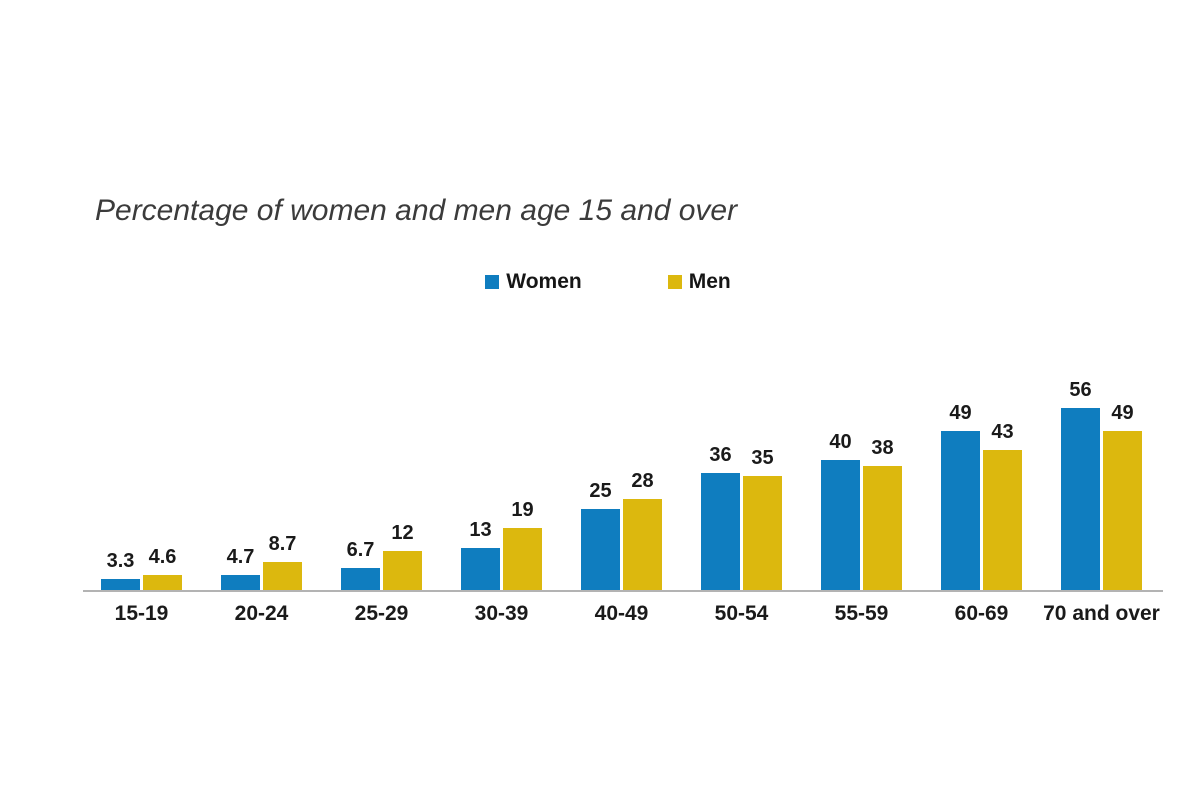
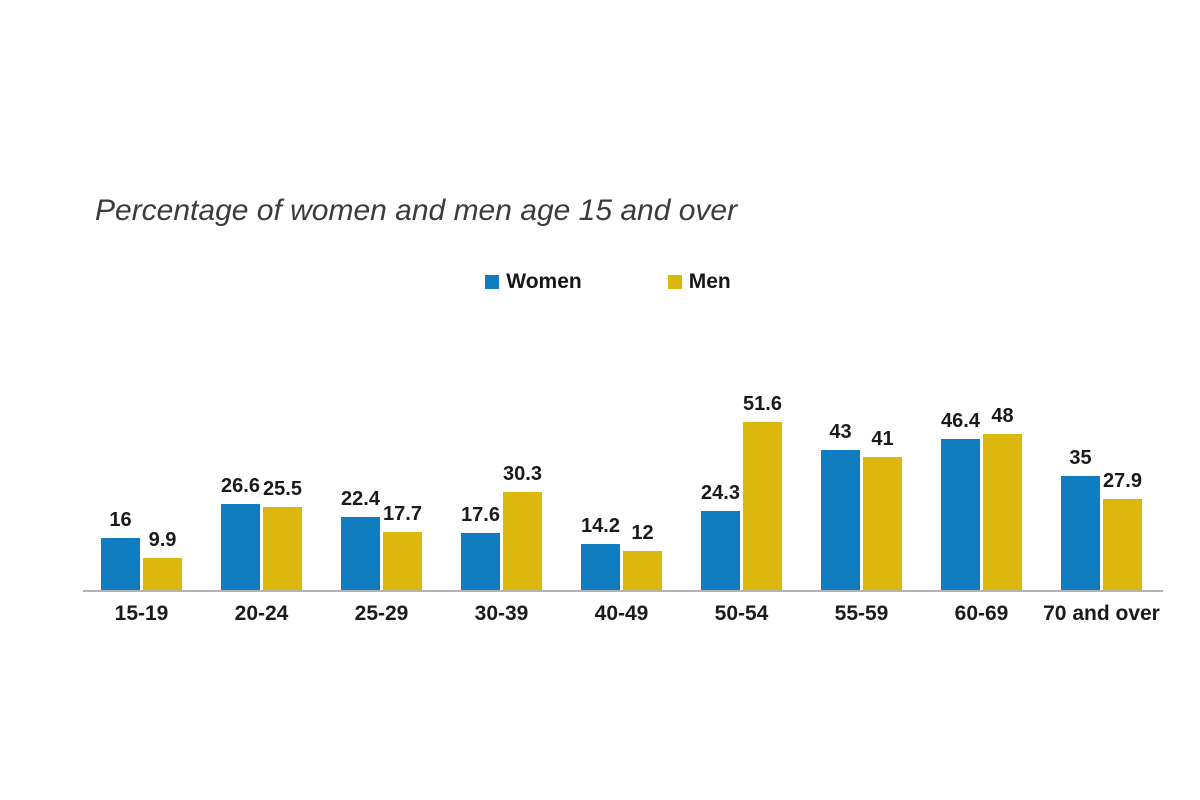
Women/15-19: 3.3 -> 16
Men/15-19: 4.6 -> 9.9
Women/20-24: 4.7 -> 26.6
Men/20-24: 8.7 -> 25.5
Women/25-29: 6.7 -> 22.4
Men/25-29: 12 -> 17.7
Women/30-39: 13 -> 17.6
Men/30-39: 19 -> 30.3
Women/40-49: 25 -> 14.2
Men/40-49: 28 -> 12
Women/50-54: 36 -> 24.3
Men/50-54: 35 -> 51.6
Women/55-59: 40 -> 43
Men/55-59: 38 -> 41
Women/60-69: 49 -> 46.4
Men/60-69: 43 -> 48
Women/70 and over: 56 -> 35
Men/70 and over: 49 -> 27.9
